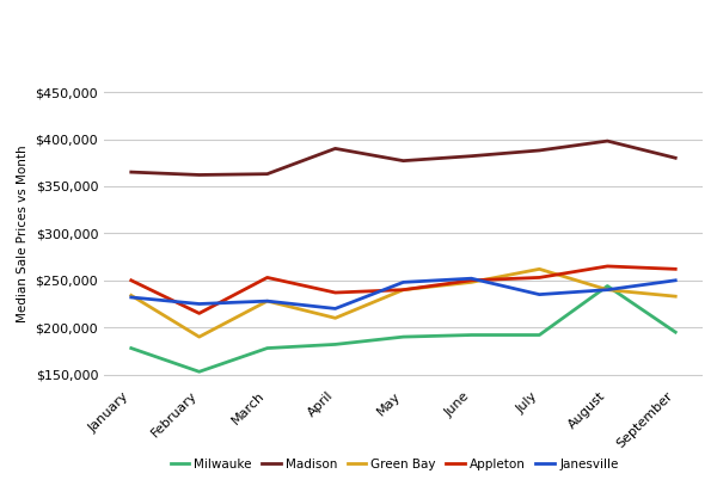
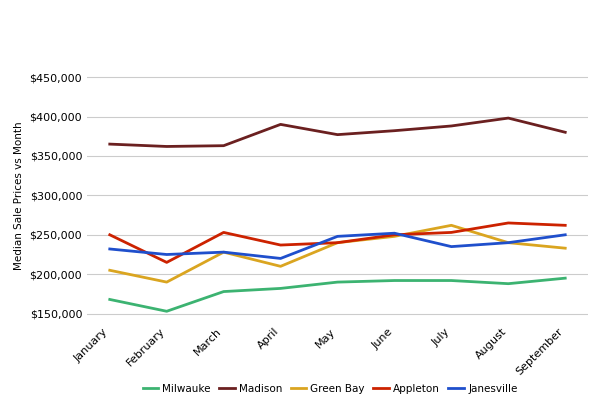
Milwauke/January: $178,000 -> $168,000
Green Bay/January: $234,000 -> $205,000
Milwauke/August: $244,000 -> $188,000
